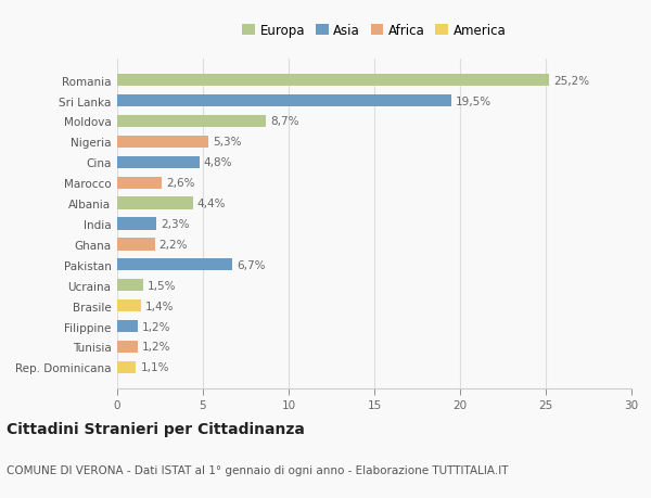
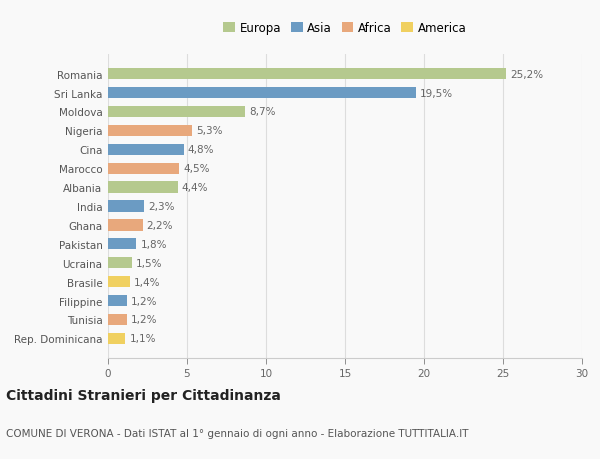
Marocco: 2,6% -> 4,5%
Pakistan: 6,7% -> 1,8%
